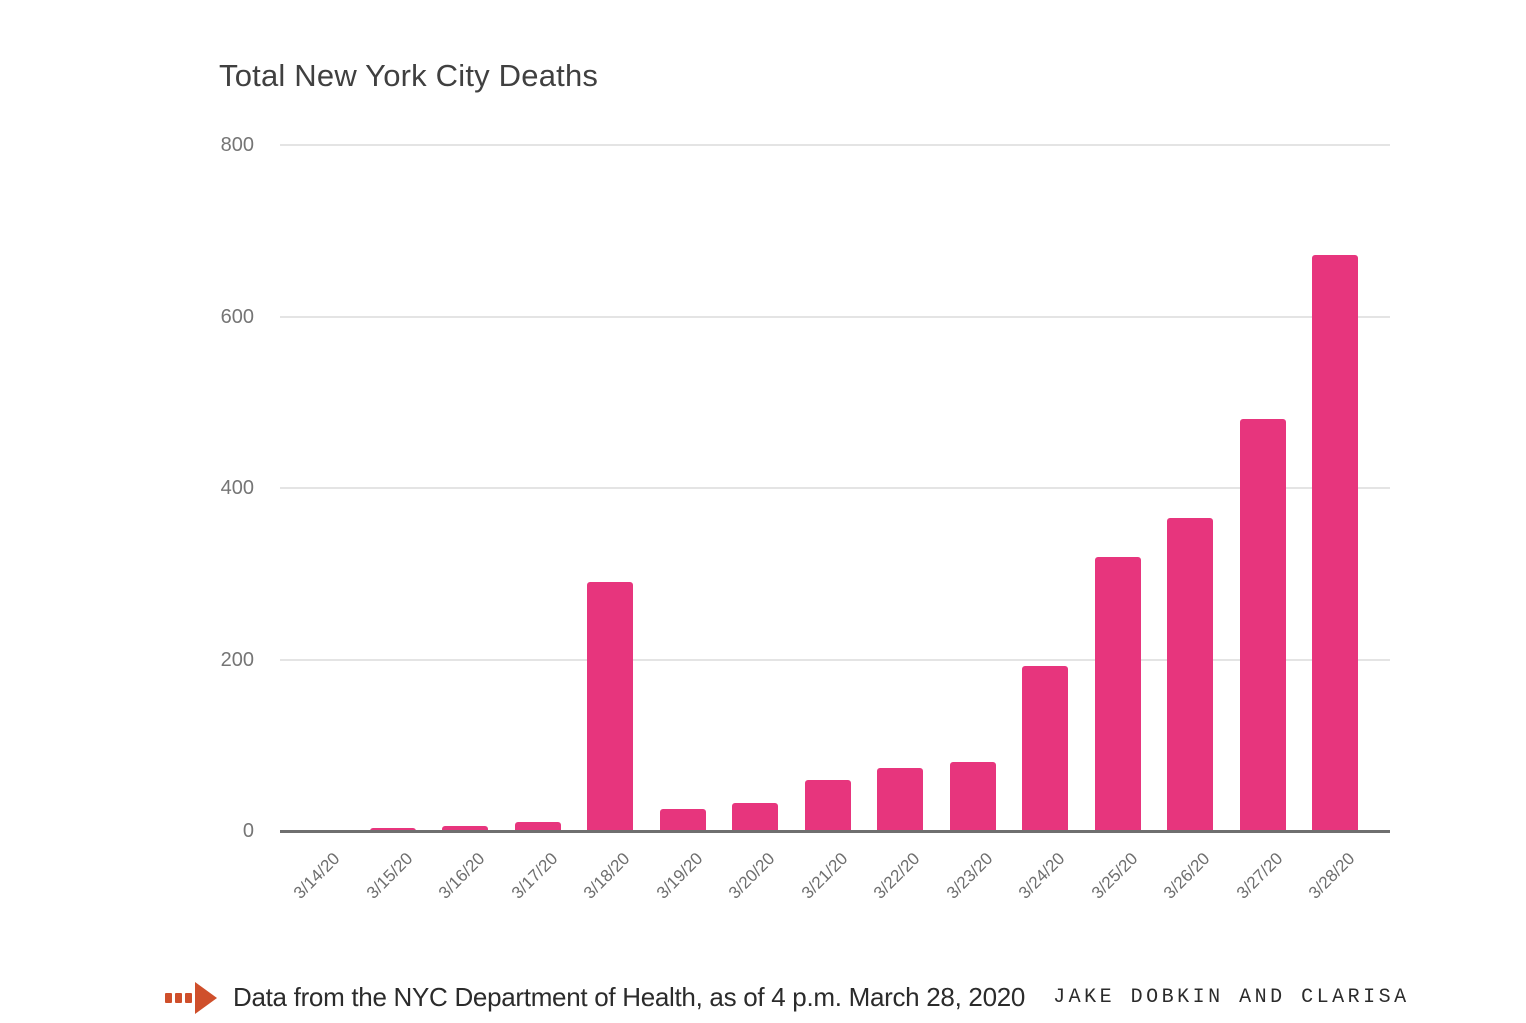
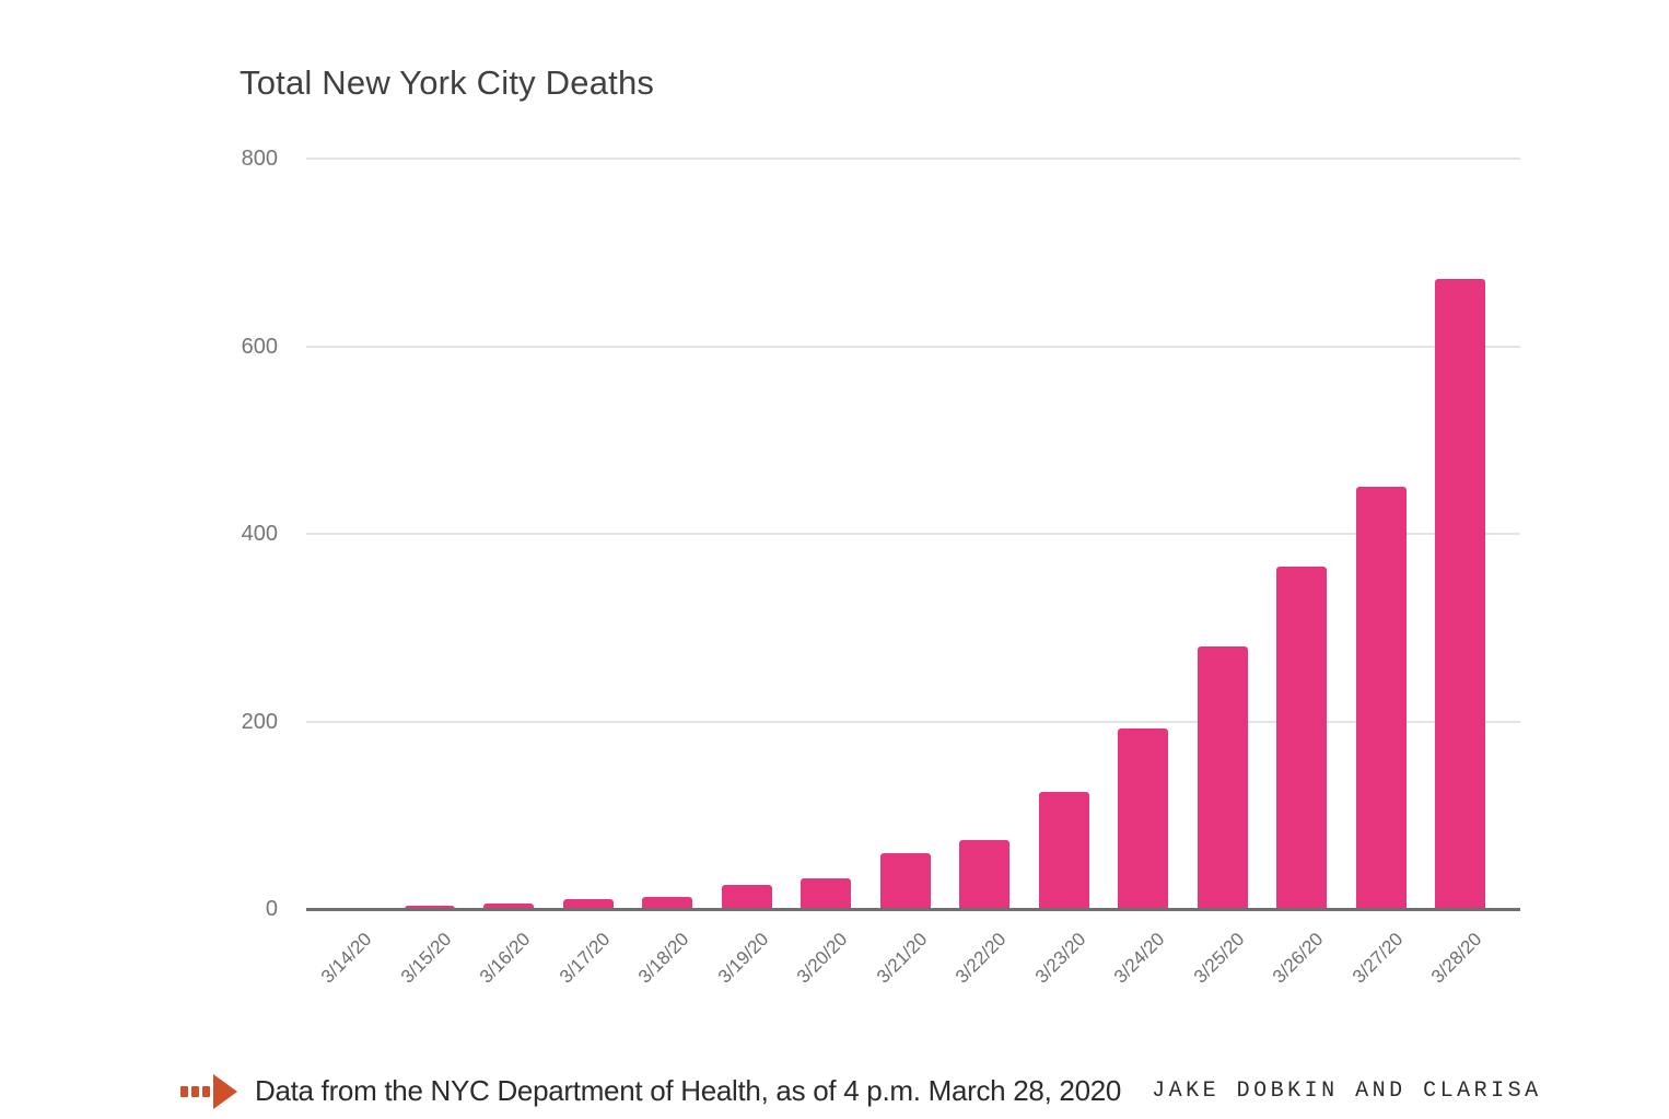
3/18/20: 290 -> 10
3/23/20: 80 -> 120
3/25/20: 320 -> 280
3/27/20: 480 -> 450
